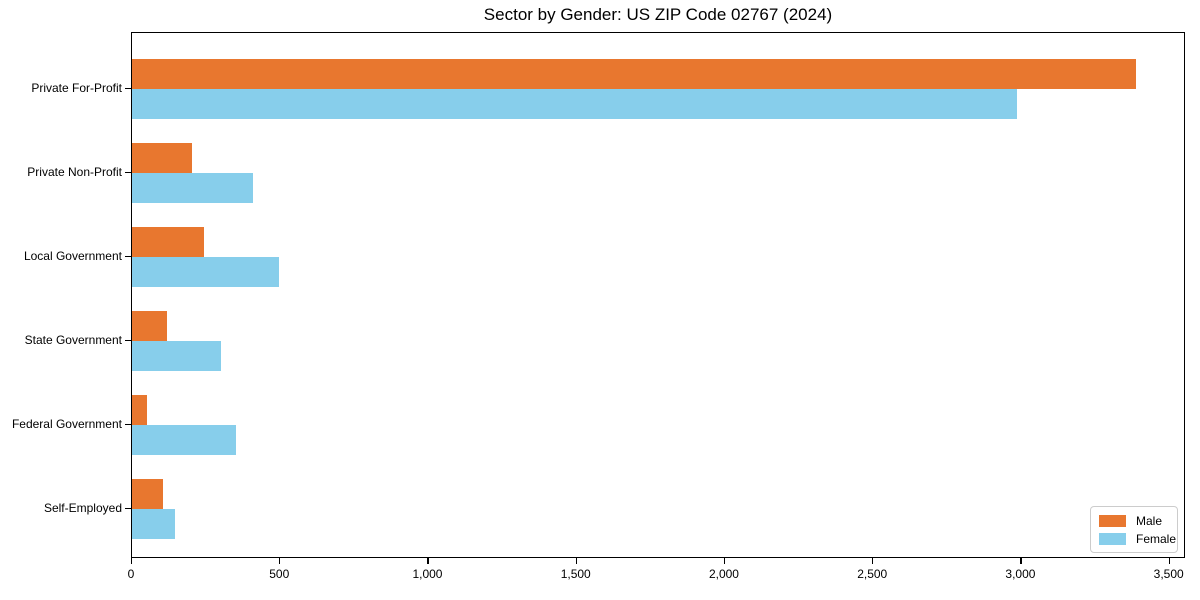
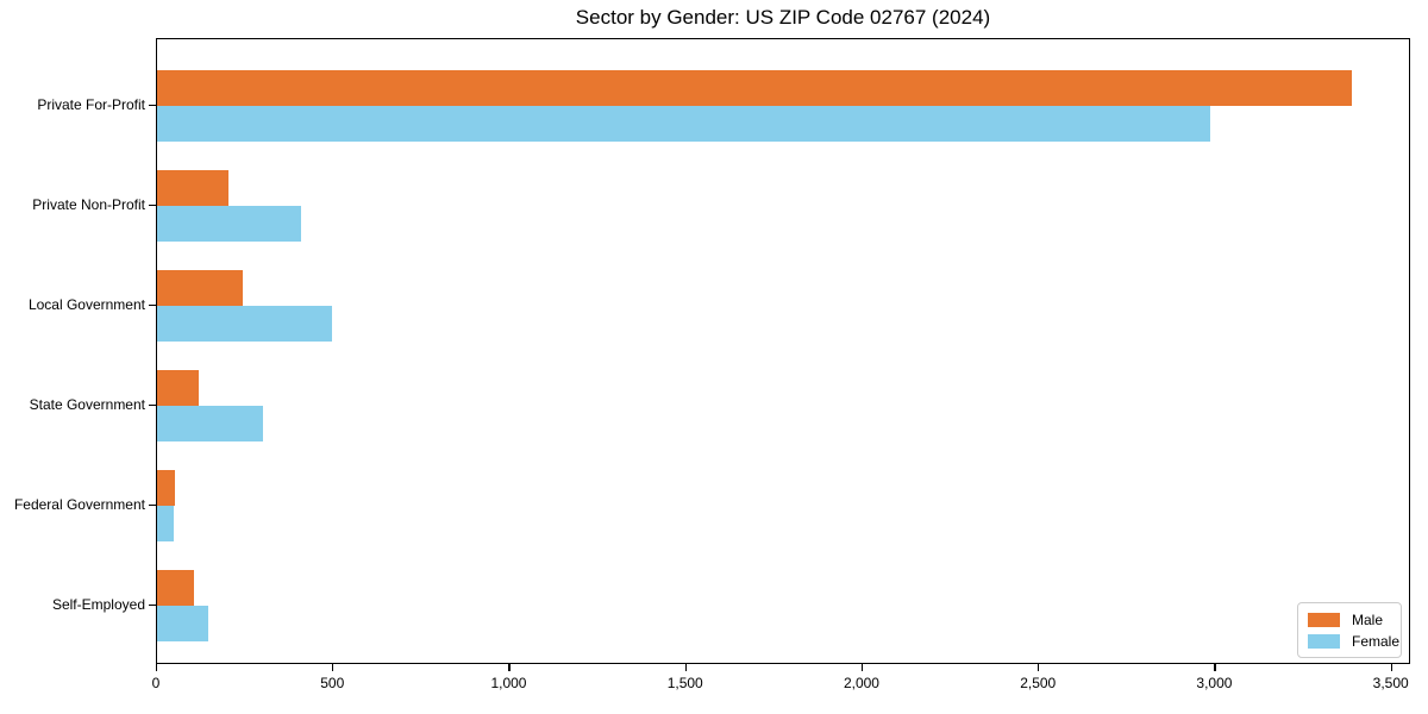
Female/Federal Government: 350 -> 50
